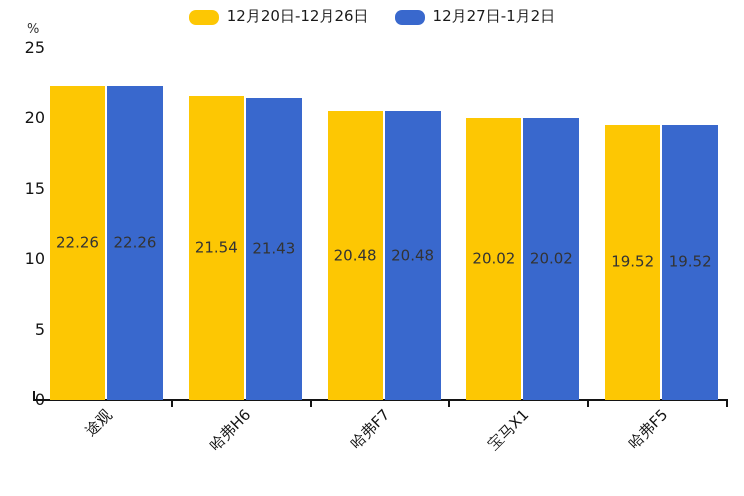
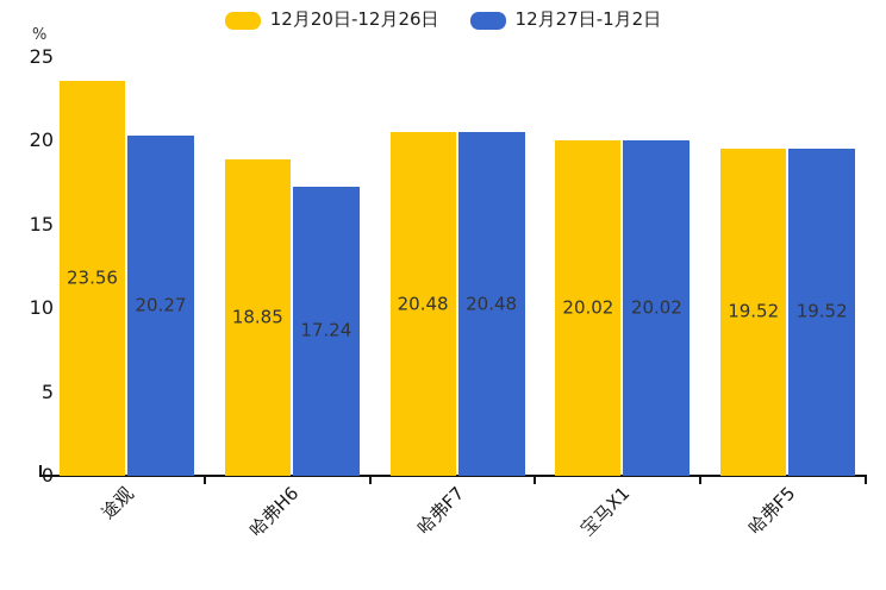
12月20日-12月26日/途观: 22.26 -> 23.56
12月27日-1月2日/途观: 22.26 -> 20.27
12月20日-12月26日/哈弗H6: 21.54 -> 18.85
12月27日-1月2日/哈弗H6: 21.43 -> 17.24
